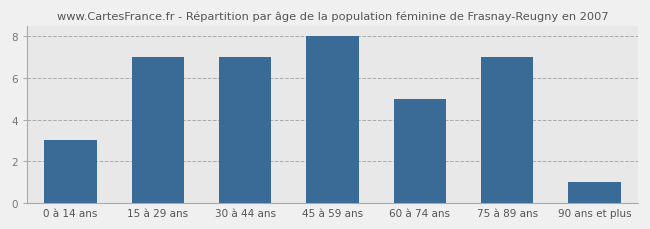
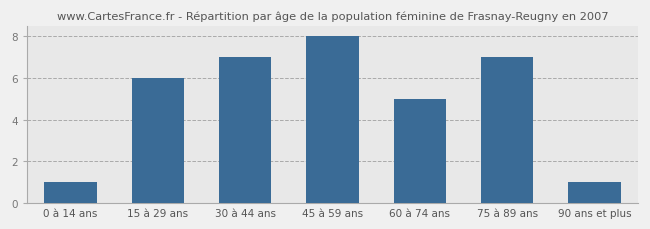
0 à 14 ans: 3 -> 1
15 à 29 ans: 7 -> 6
